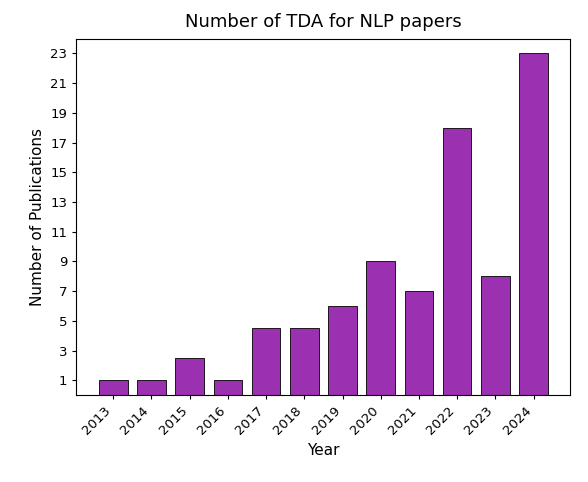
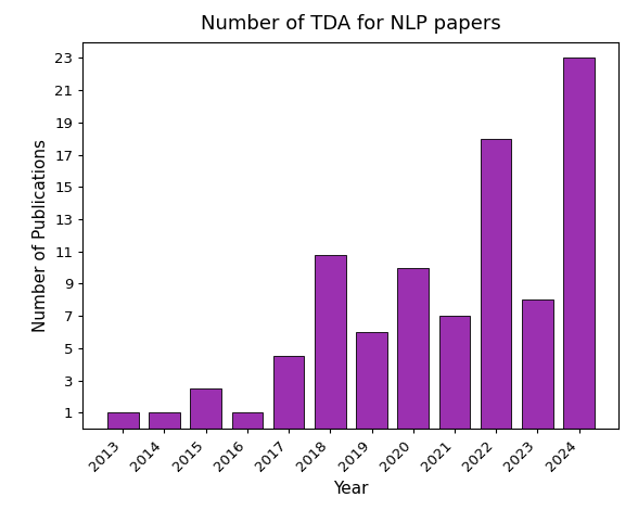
2018: 4.5 -> 10.8
2020: 9.0 -> 10.0
